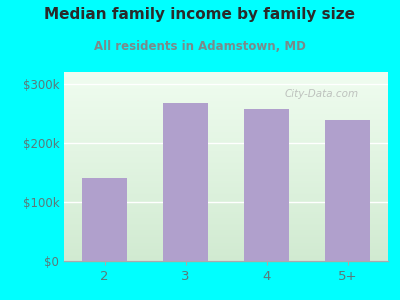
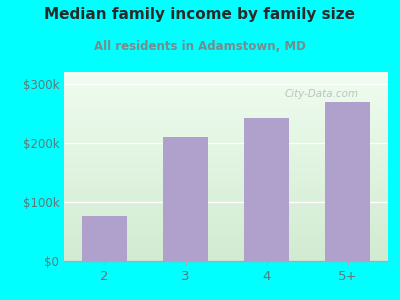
2: $140k -> $76k
3: $268k -> $210k
4: $258k -> $242k
5+: $238k -> $270k
